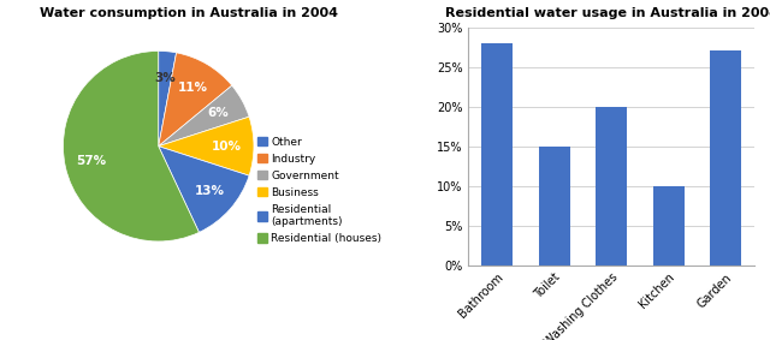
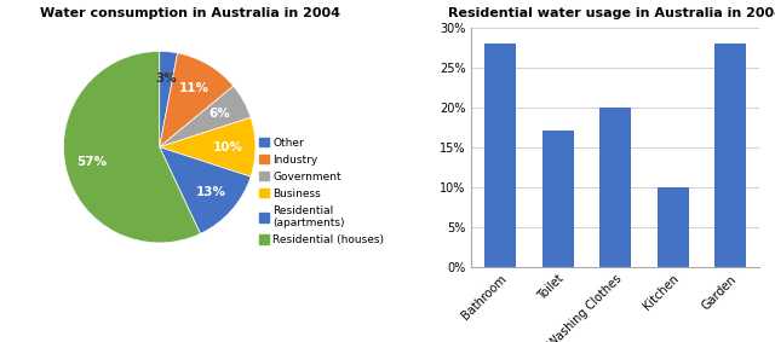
Toilet: 15% -> 17%
Garden: 27% -> 28%
